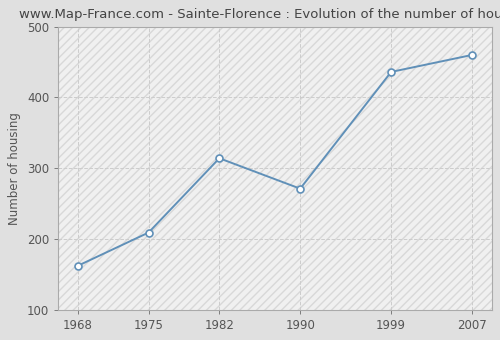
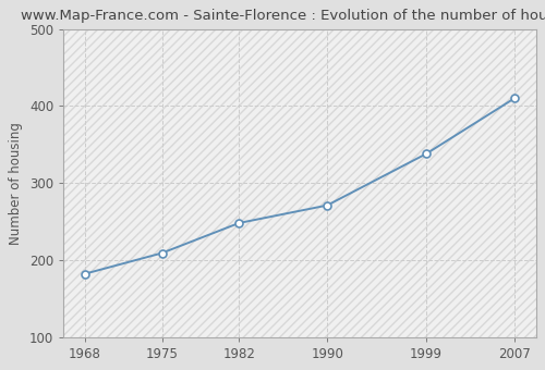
1968: 162 -> 182
1982: 314 -> 248
1999: 436 -> 338
2007: 460 -> 410
